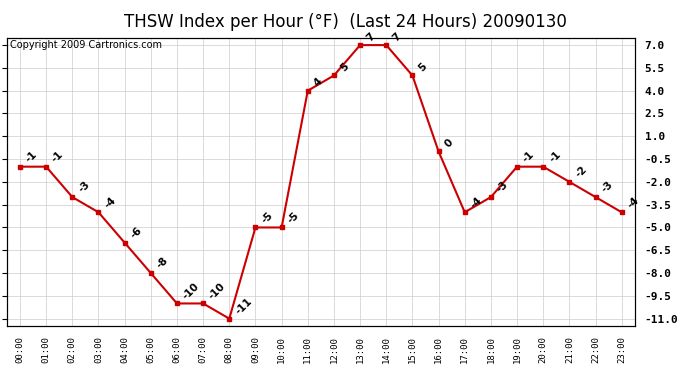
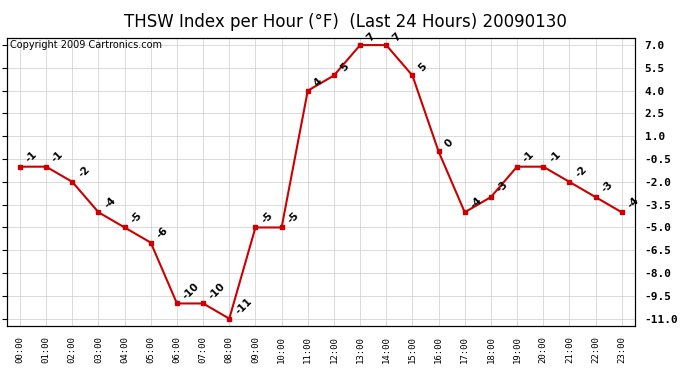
02:00: -3 -> -2
04:00: -6 -> -5
05:00: -8 -> -6
